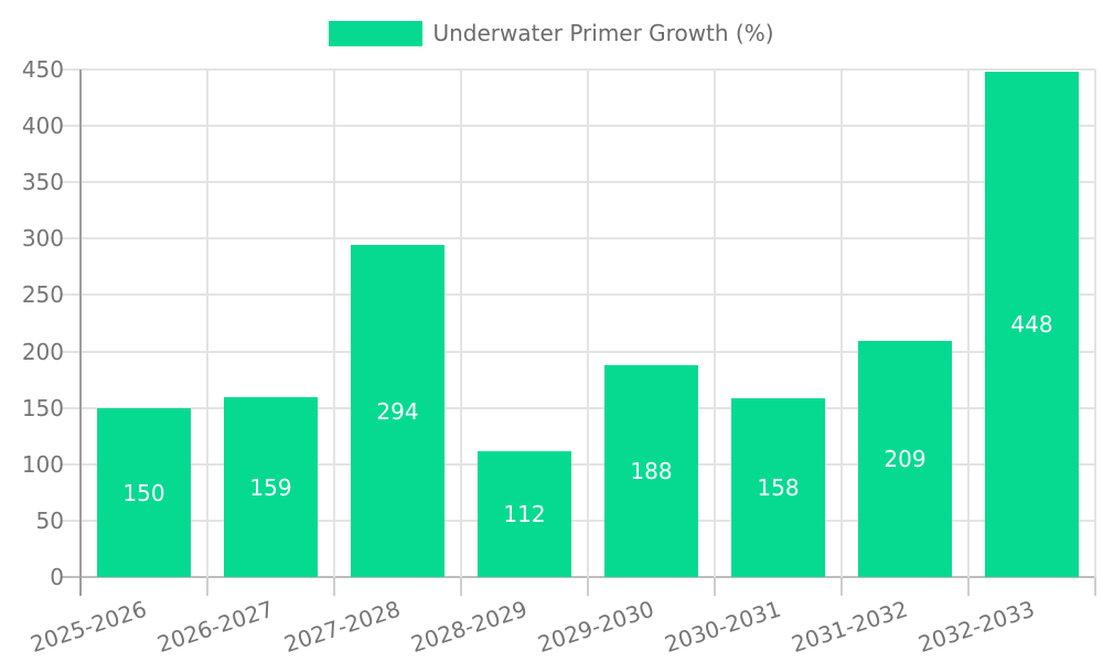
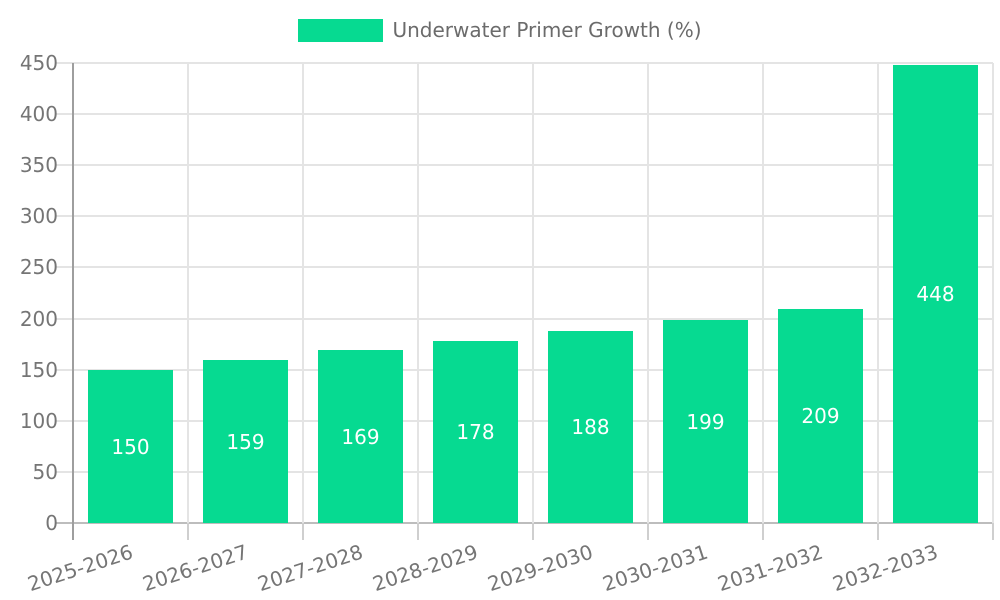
2027-2028: 294 -> 169
2028-2029: 112 -> 178
2030-2031: 158 -> 199
